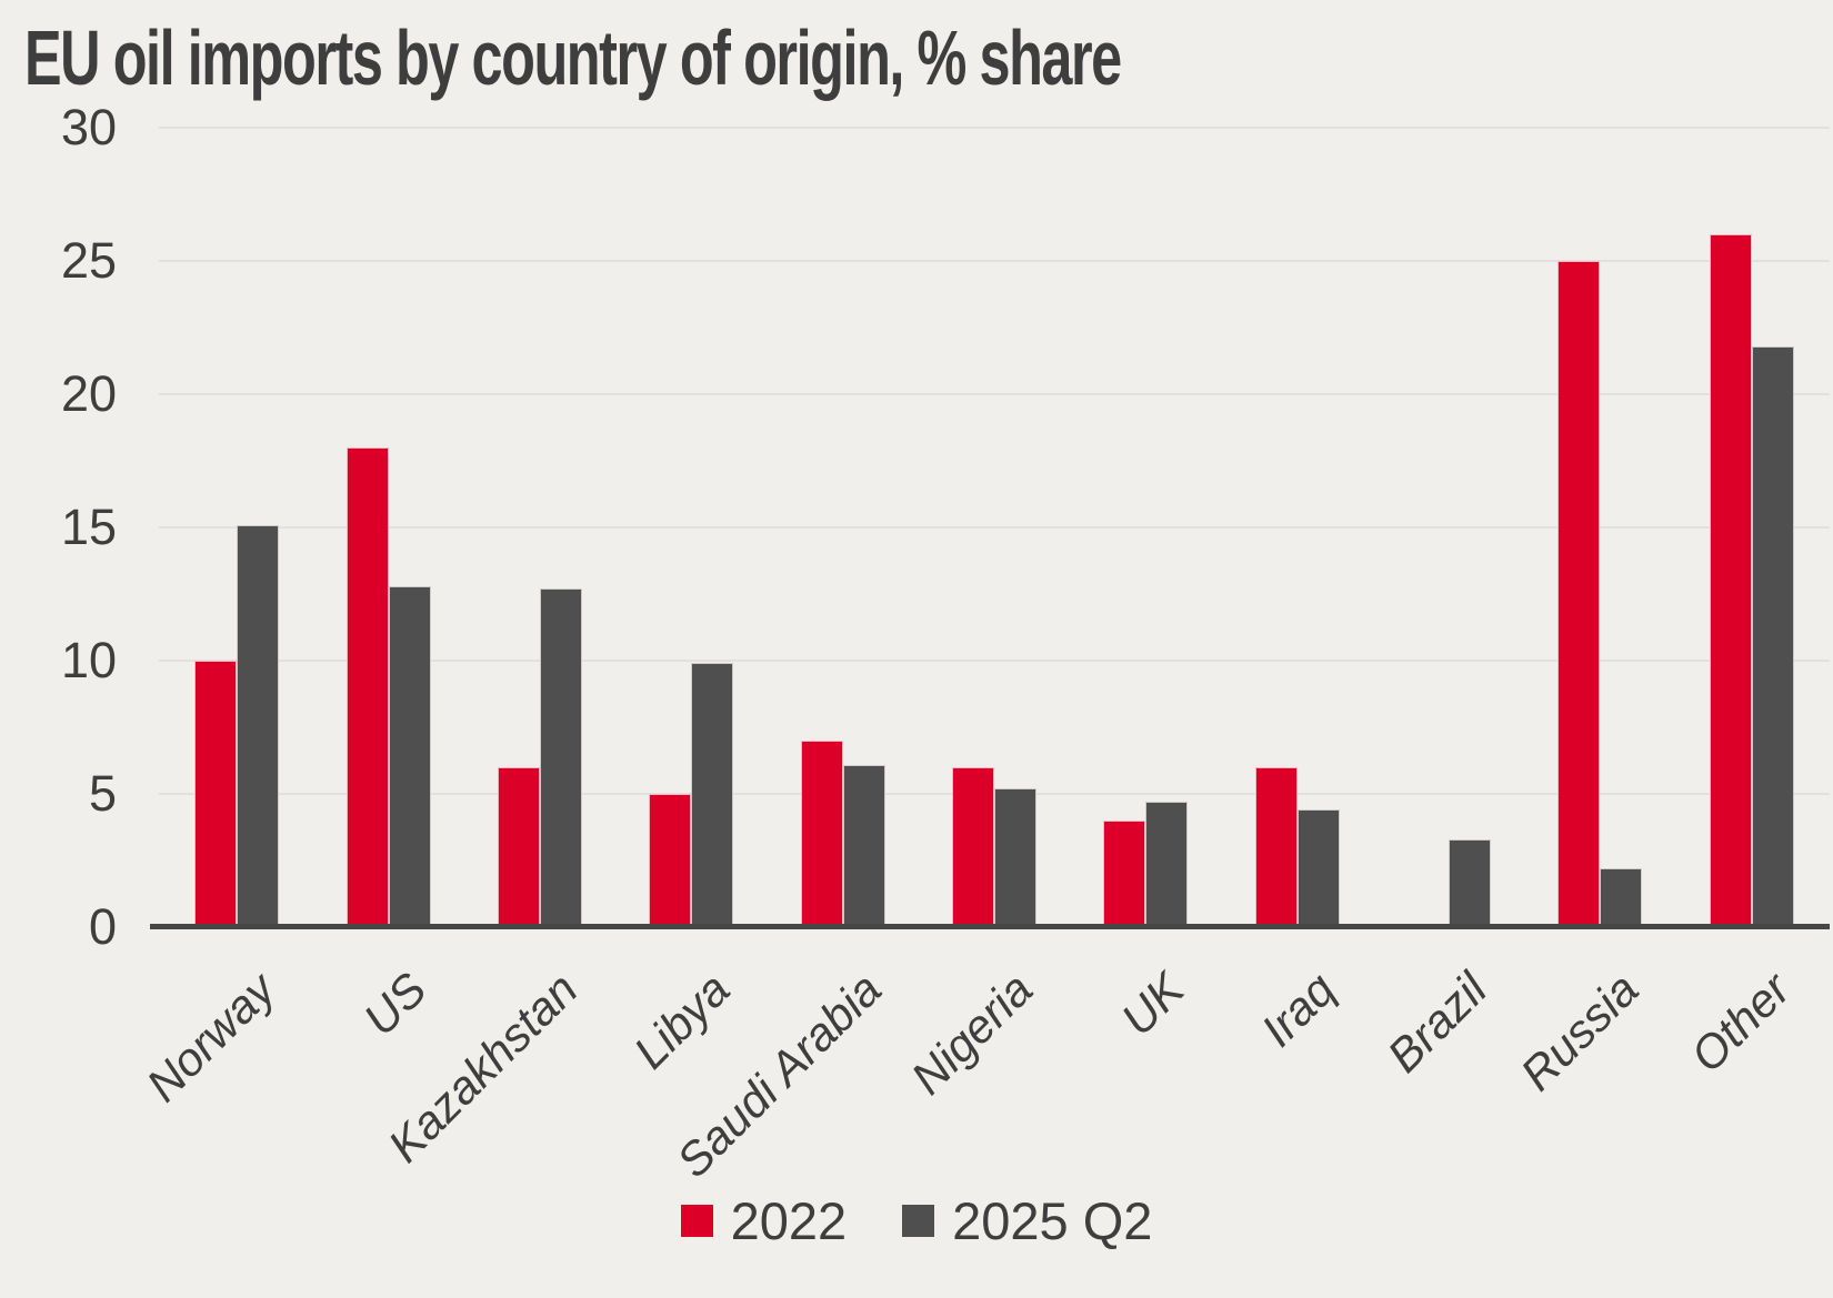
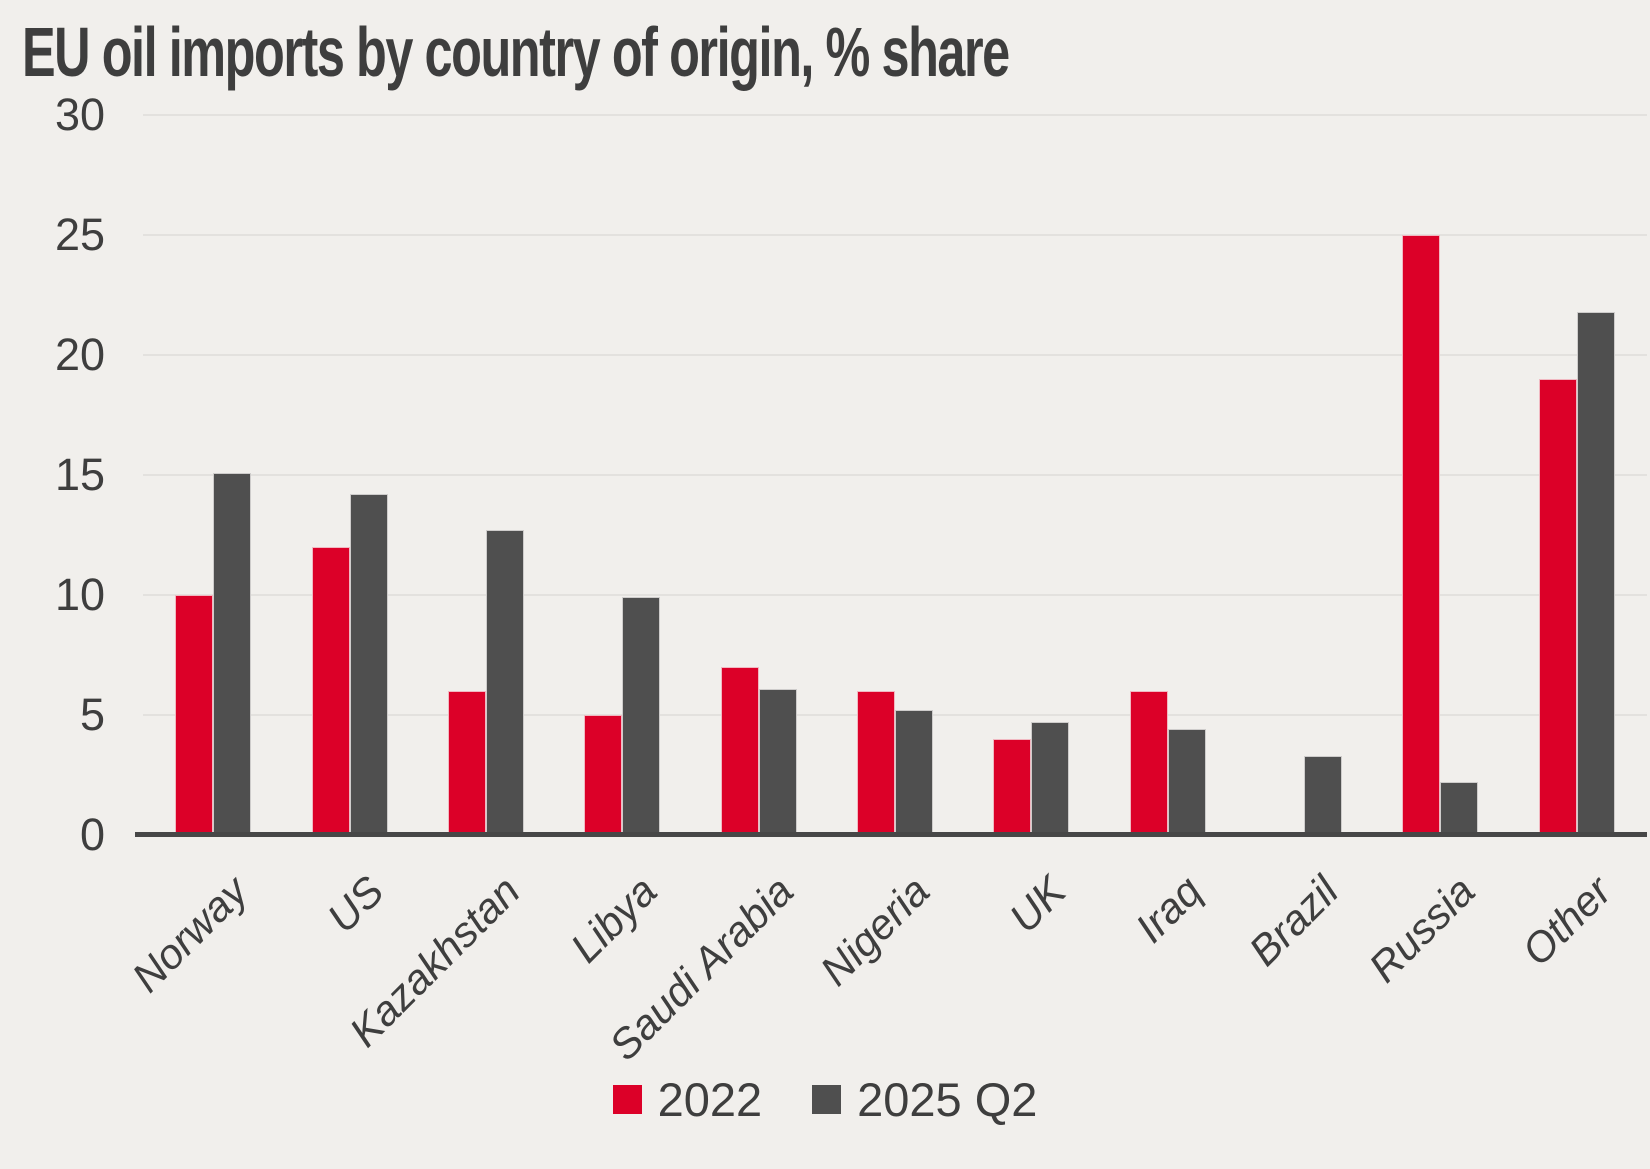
2022/US: 18 -> 12
2025 Q2/US: 12.8 -> 14.2
2022/Other: 26 -> 19
